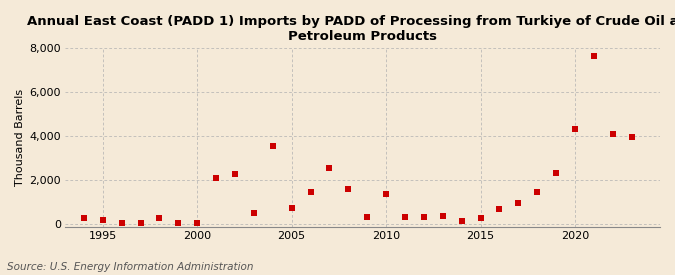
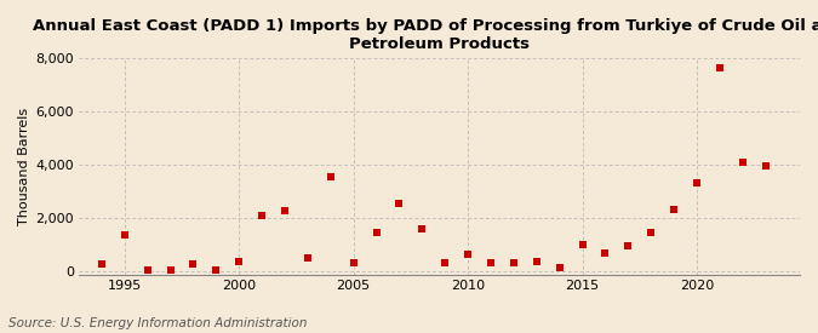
1995: 200 -> 1,400
2000: 50 -> 400
2005: 750 -> 350
2010: 1,400 -> 650
2015: 300 -> 1,000
2020: 4,350 -> 3,350
